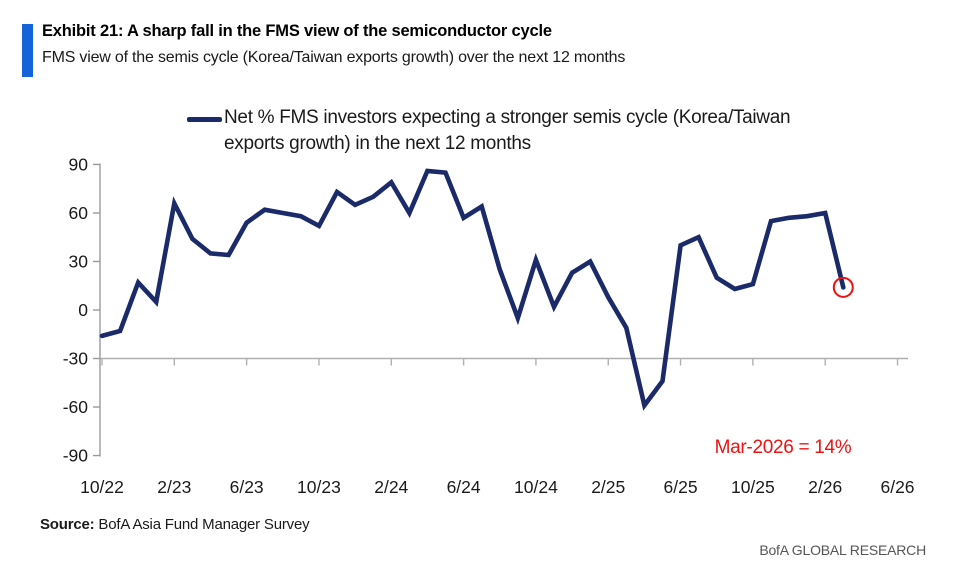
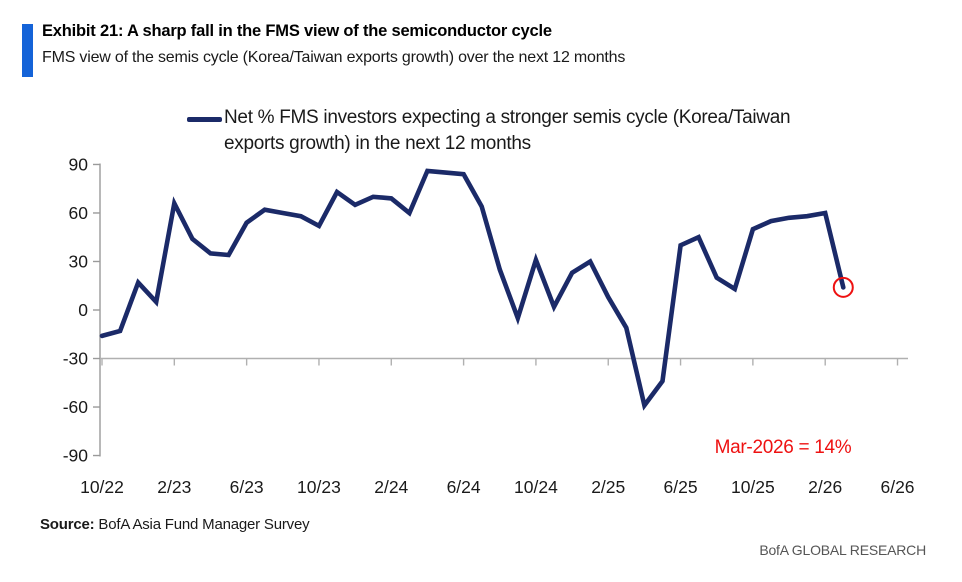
2/24: 79 -> 69
6/24: 57 -> 84
10/25: 16 -> 50
